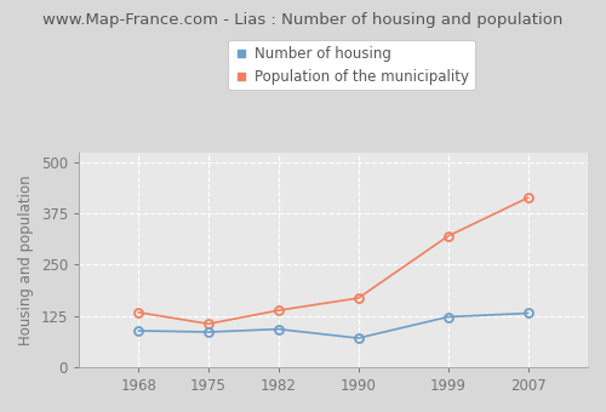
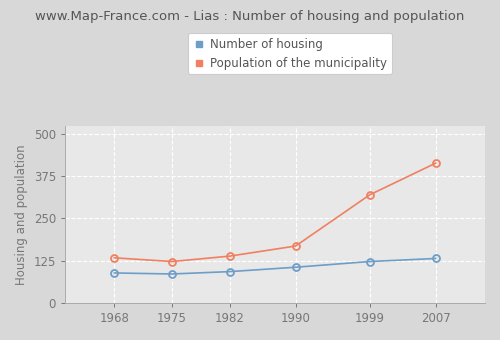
Population of the municipality/1975: 105 -> 122
Number of housing/1990: 70 -> 105
